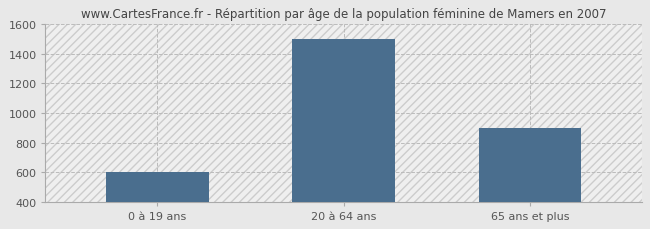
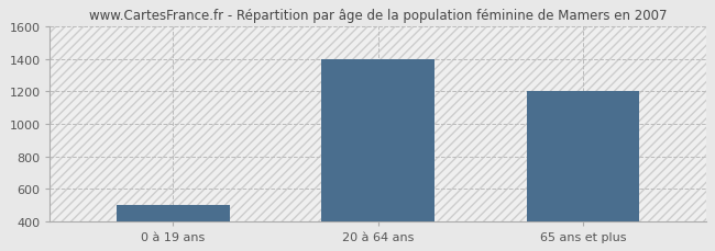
0 à 19 ans: 600 -> 500
20 à 64 ans: 1500 -> 1400
65 ans et plus: 900 -> 1200
